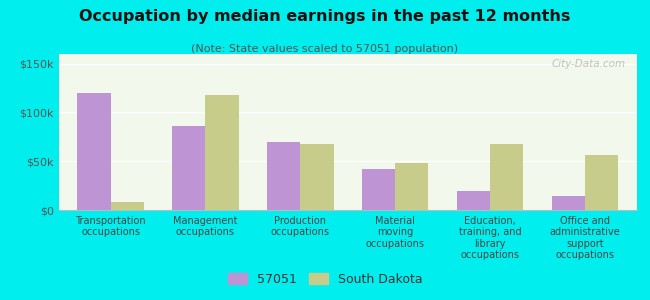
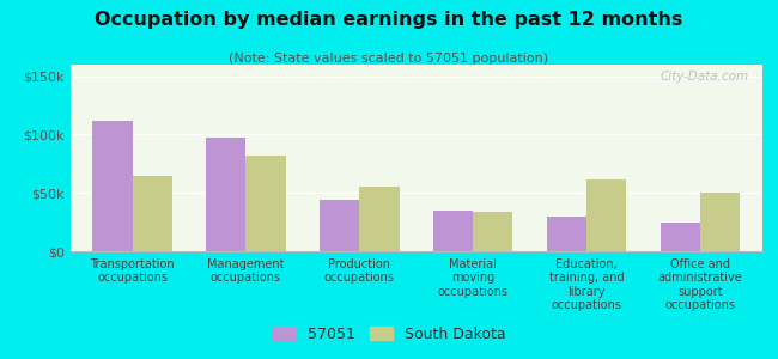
57051/Transportation occupations: $120k -> $112k
South Dakota/Transportation occupations: $8k -> $65k
57051/Management occupations: $86k -> $97k
South Dakota/Management occupations: $118k -> $82k
57051/Production occupations: $70k -> $44k
South Dakota/Production occupations: $68k -> $55k
57051/Material moving occupations: $42k -> $35k
South Dakota/Material moving occupations: $48k -> $34k
57051/Education, training, and library occupations: $20k -> $30k
South Dakota/Education, training, and library occupations: $68k -> $62k
57051/Office and administrative support occupations: $14k -> $25k
South Dakota/Office and administrative support occupations: $56k -> $50k
